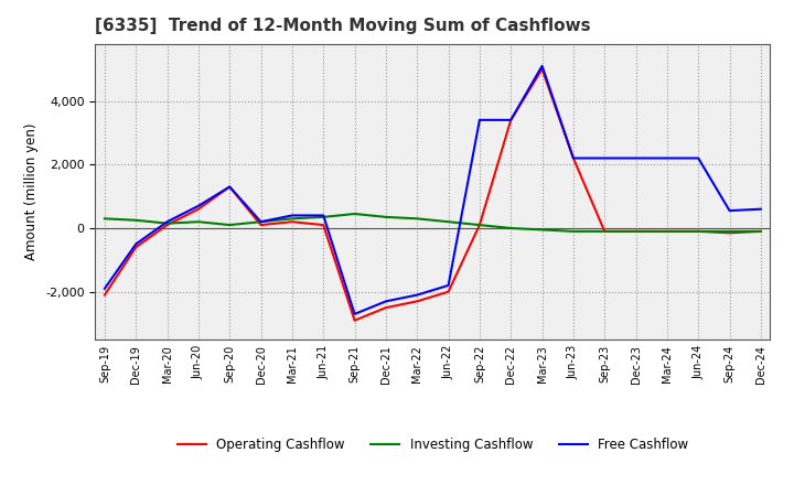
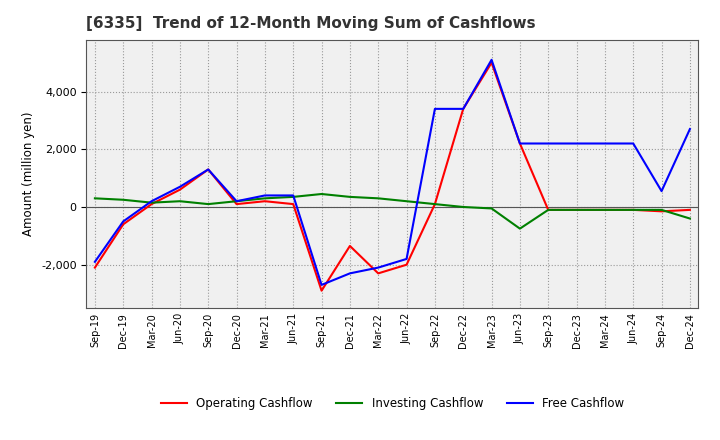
Operating Cashflow/Dec-21: -2,500 -> -1,350
Investing Cashflow/Jun-23: -100 -> -750
Investing Cashflow/Dec-24: -100 -> -400
Free Cashflow/Dec-24: 600 -> 2,700
